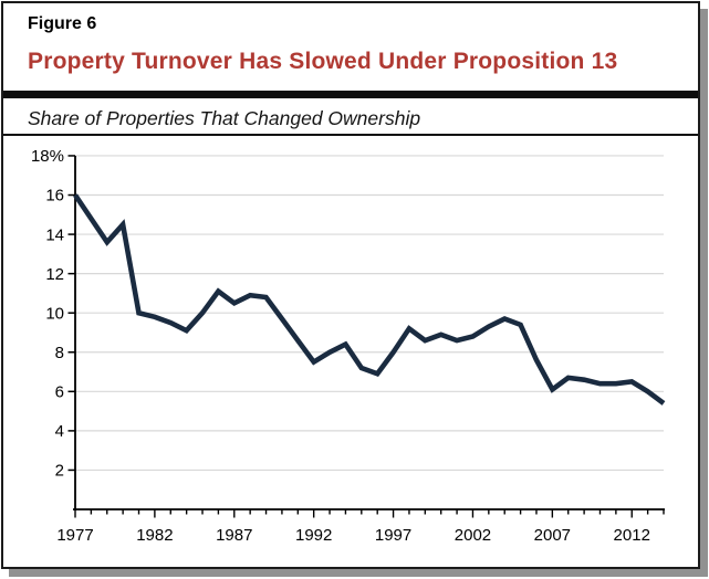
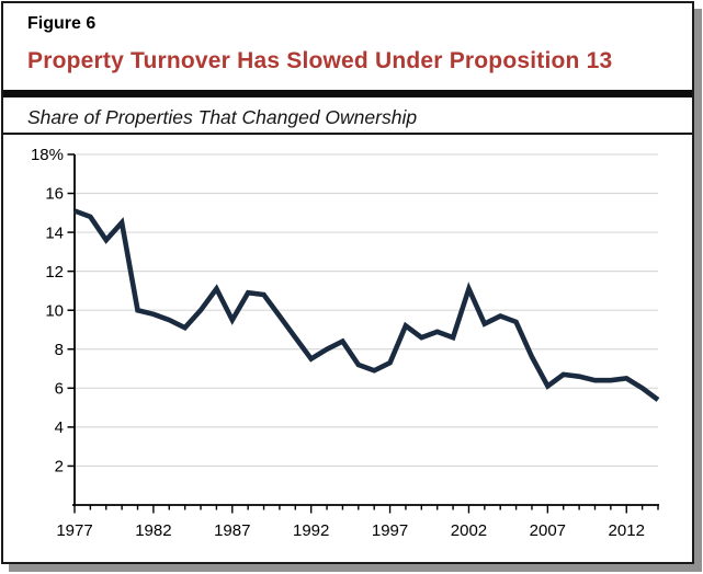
1977: 16.0% -> 15.1%
1987: 10.5% -> 9.5%
1997: 8.0% -> 7.3%
2002: 8.8% -> 11.1%
